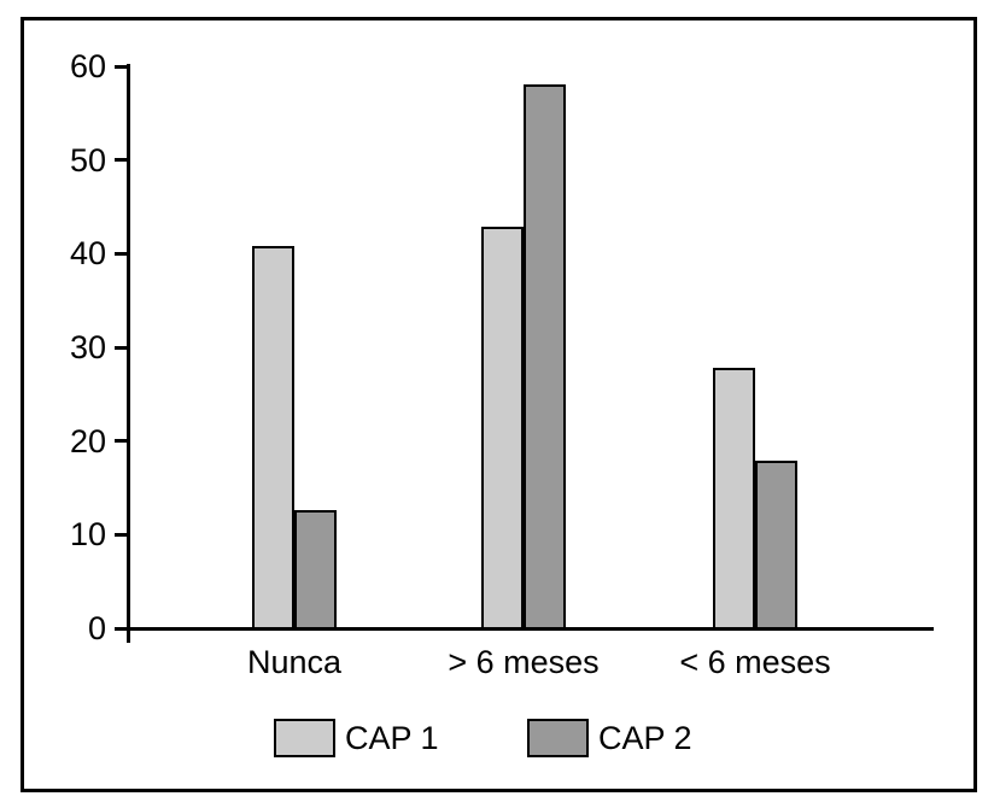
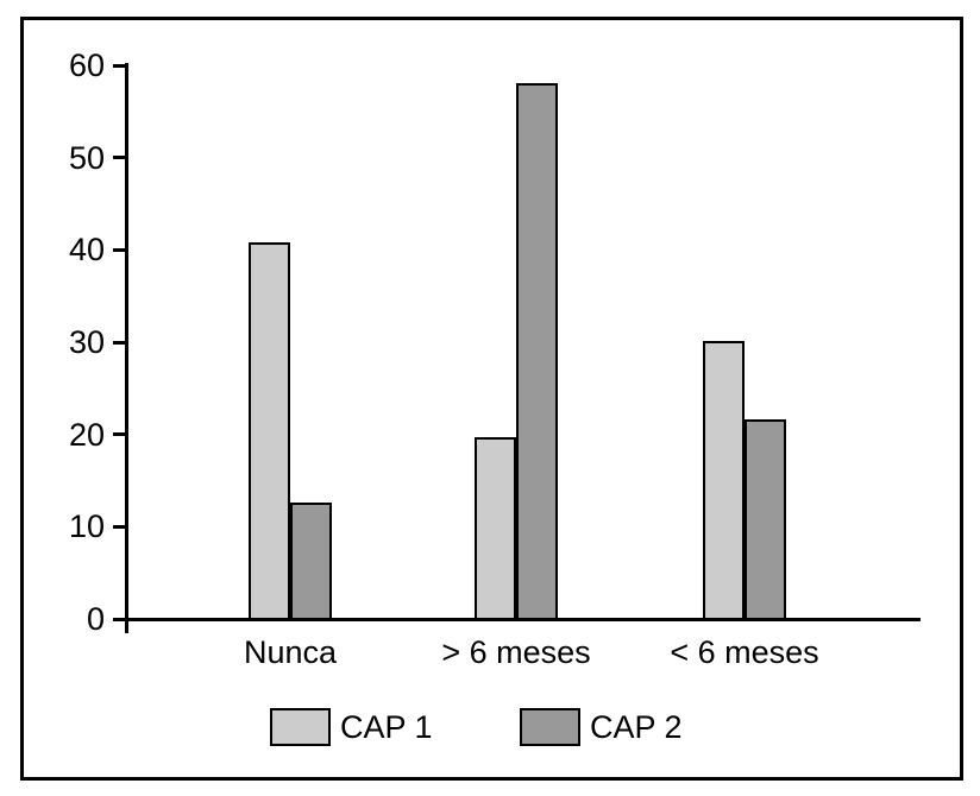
CAP 1/> 6 meses: 43 -> 20
CAP 1/< 6 meses: 28 -> 30
CAP 2/< 6 meses: 18 -> 22
